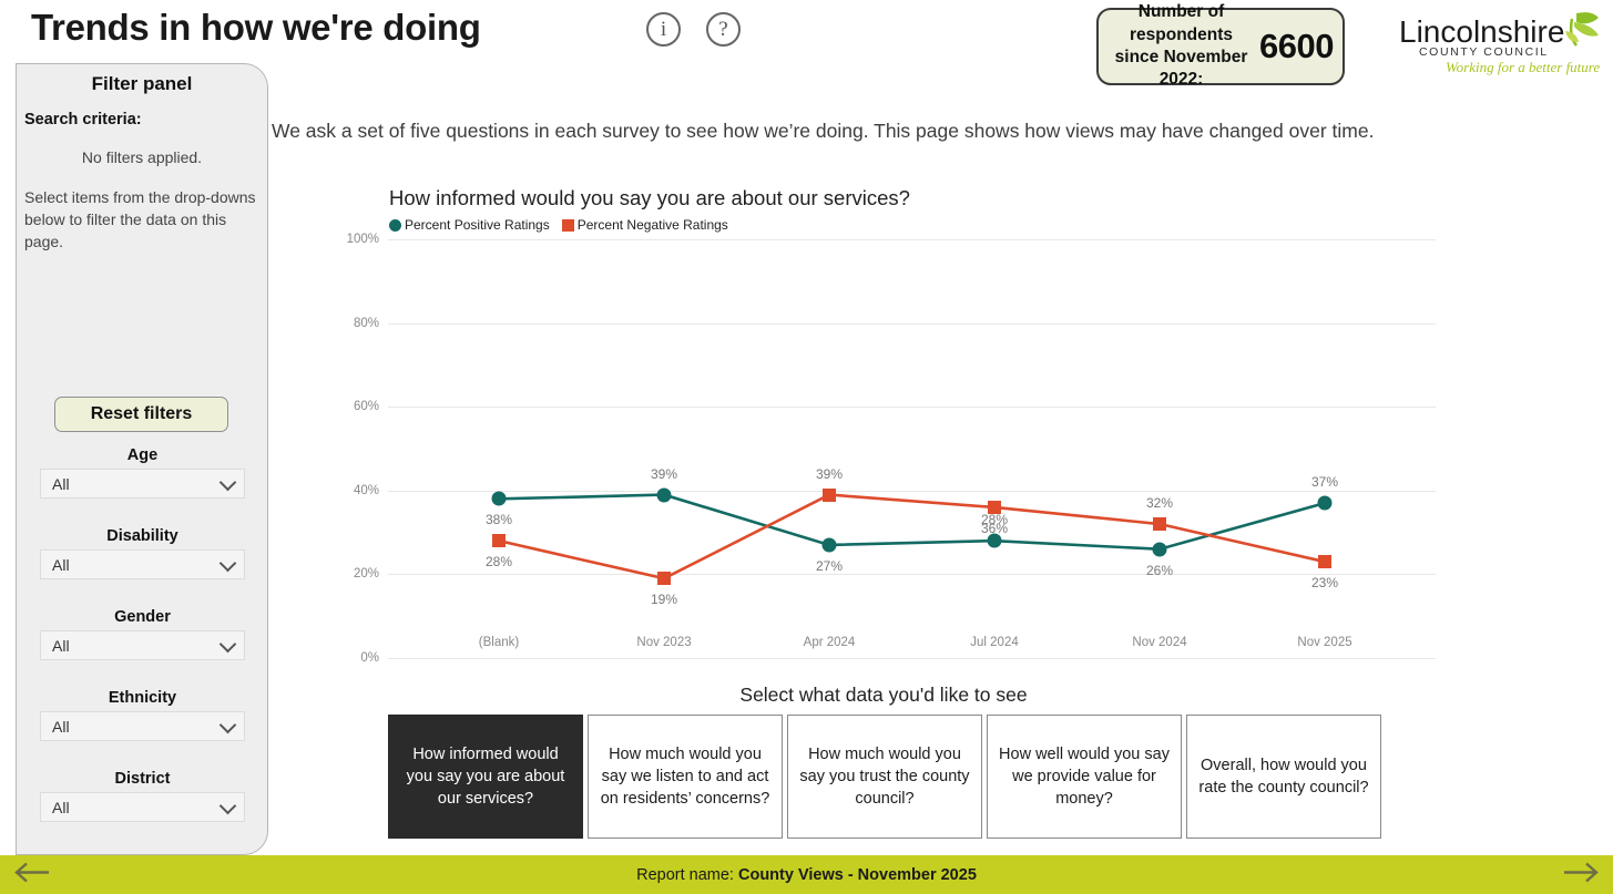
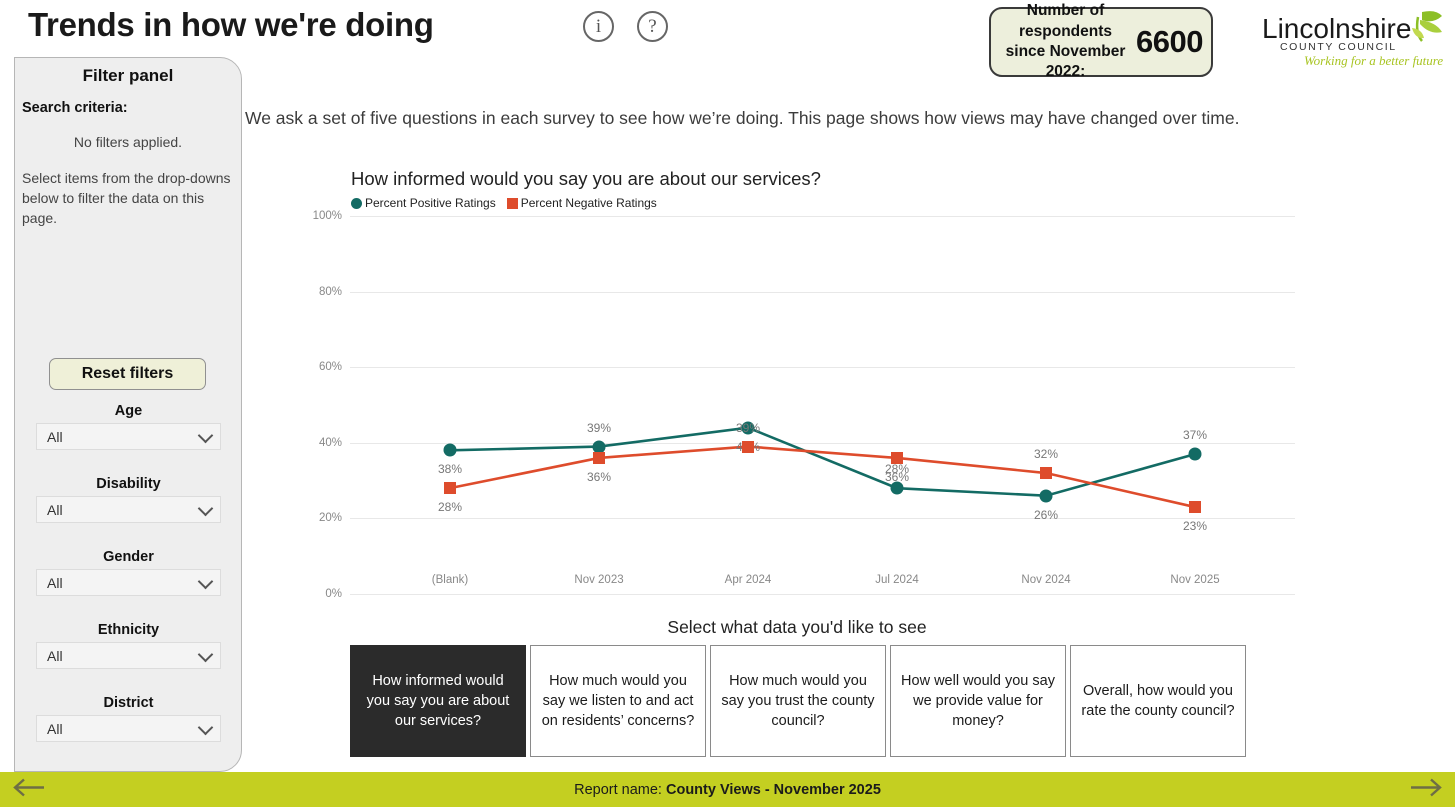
Percent Negative Ratings/Nov 2023: 19% -> 36%
Percent Positive Ratings/Apr 2024: 27% -> 44%
